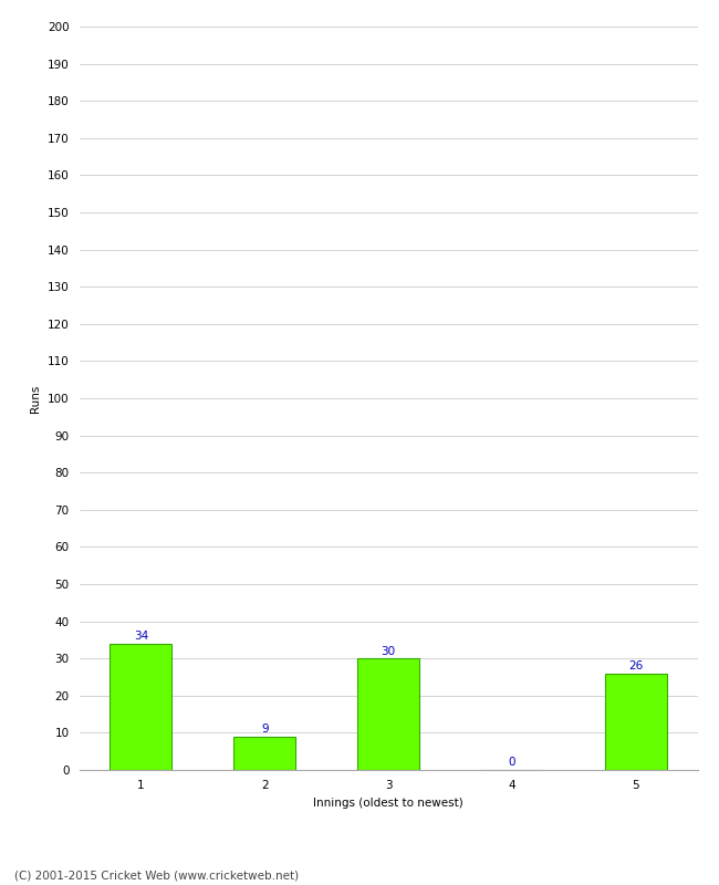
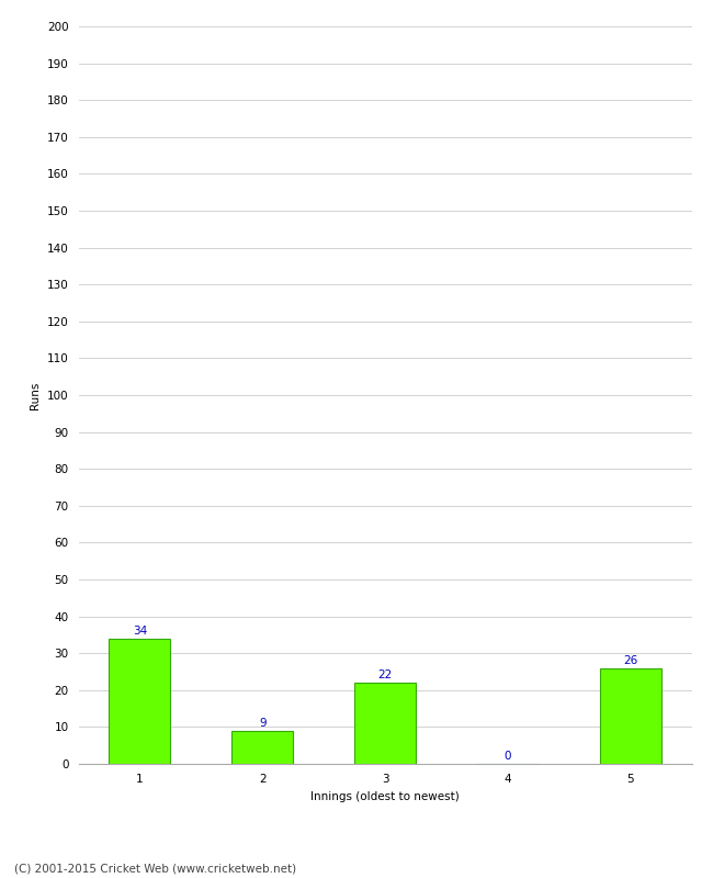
3: 30 -> 22
